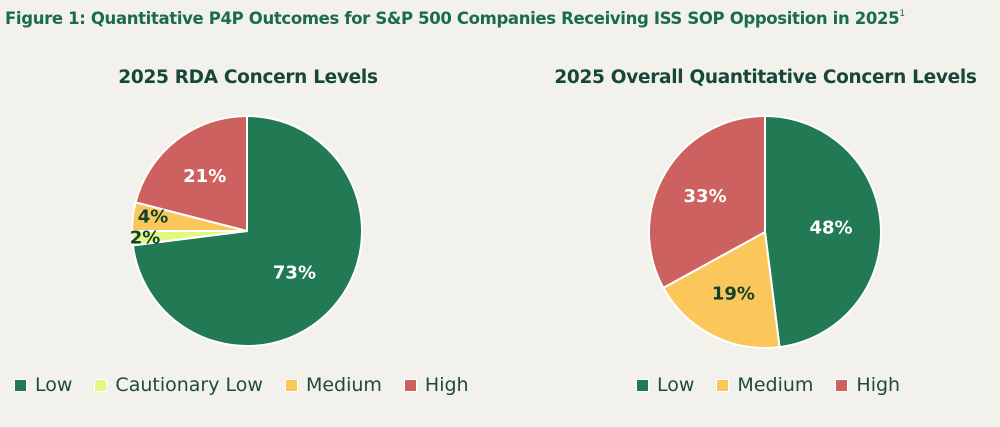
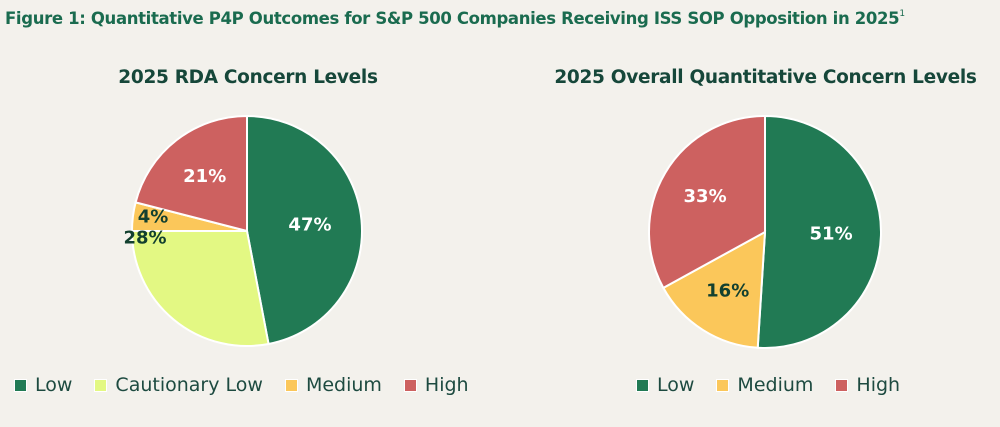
2025 RDA Concern Levels/Low: 73% -> 47%
2025 RDA Concern Levels/Cautionary Low: 2% -> 28%
2025 Overall Quantitative Concern Levels/Low: 48% -> 51%
2025 Overall Quantitative Concern Levels/Medium: 19% -> 16%
